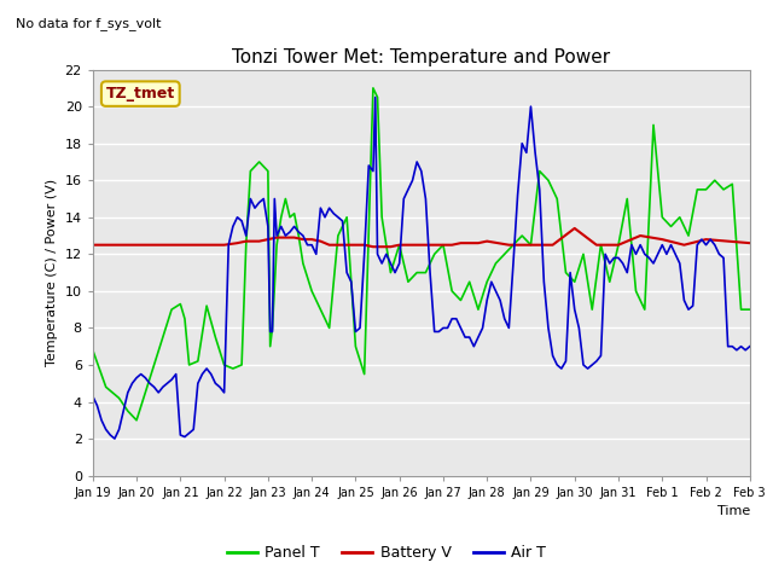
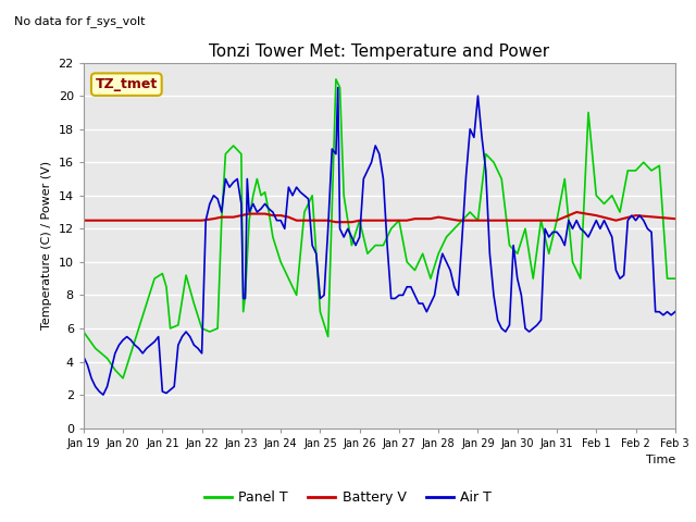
Panel T/Jan 19: 6.8 -> 5.8
Battery V/Jan 30: 13.4 -> 12.5
